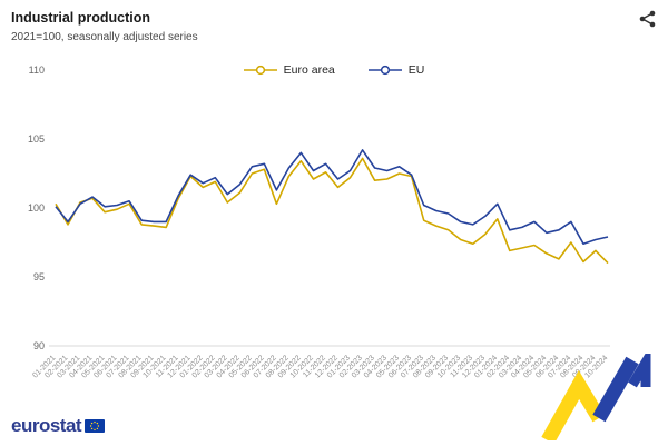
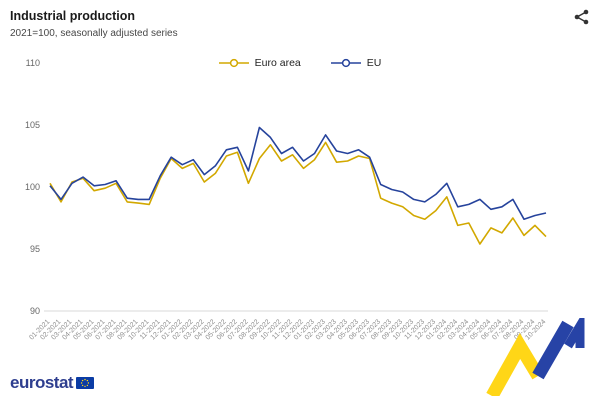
EU/08-2022: 102.9 -> 104.8
Euro area/04-2024: 97.3 -> 95.4
